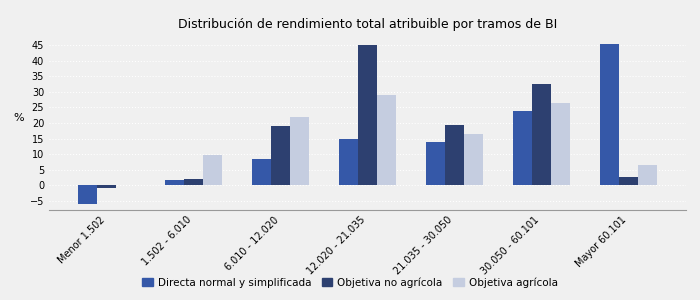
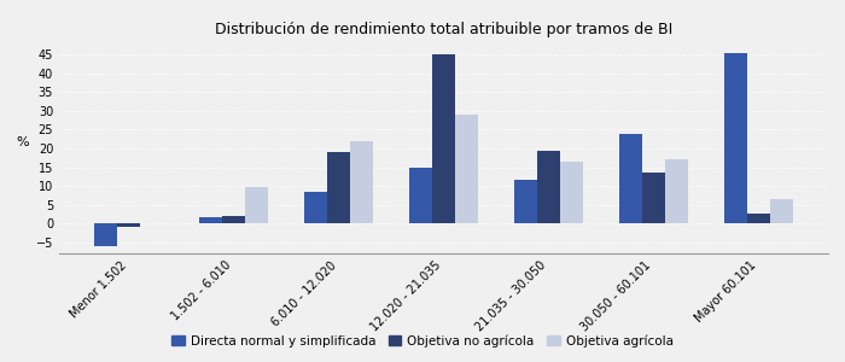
Directa normal y simplificada/21.035 - 30.050: 14.0 -> 11.5
Objetiva no agrícola/30.050 - 60.101: 32.5 -> 13.5
Objetiva agrícola/30.050 - 60.101: 26.5 -> 17.0
